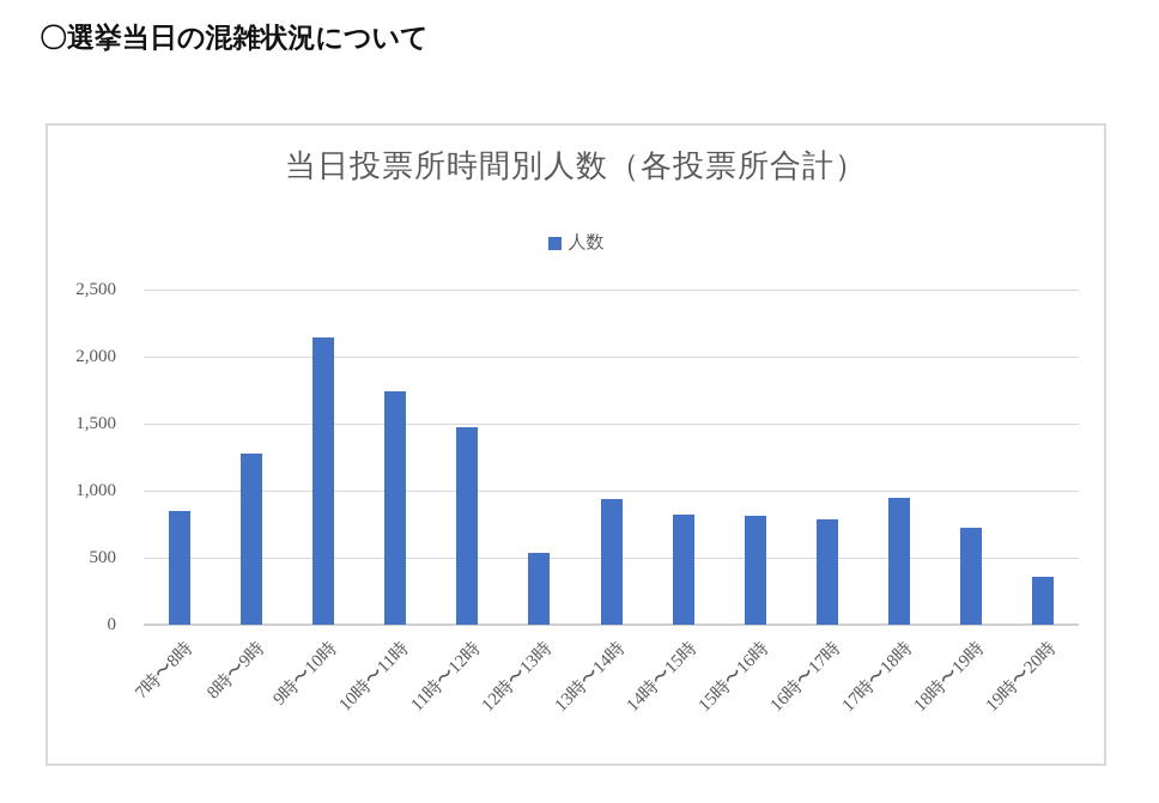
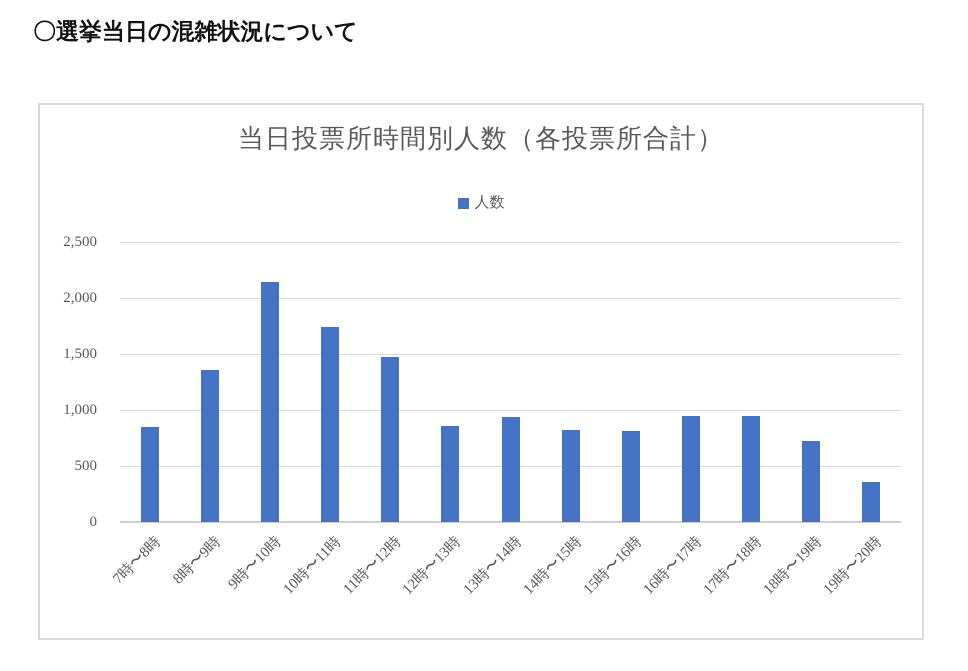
8時〜9時: 1280 -> 1360
12時〜13時: 540 -> 860
16時〜17時: 790 -> 950
